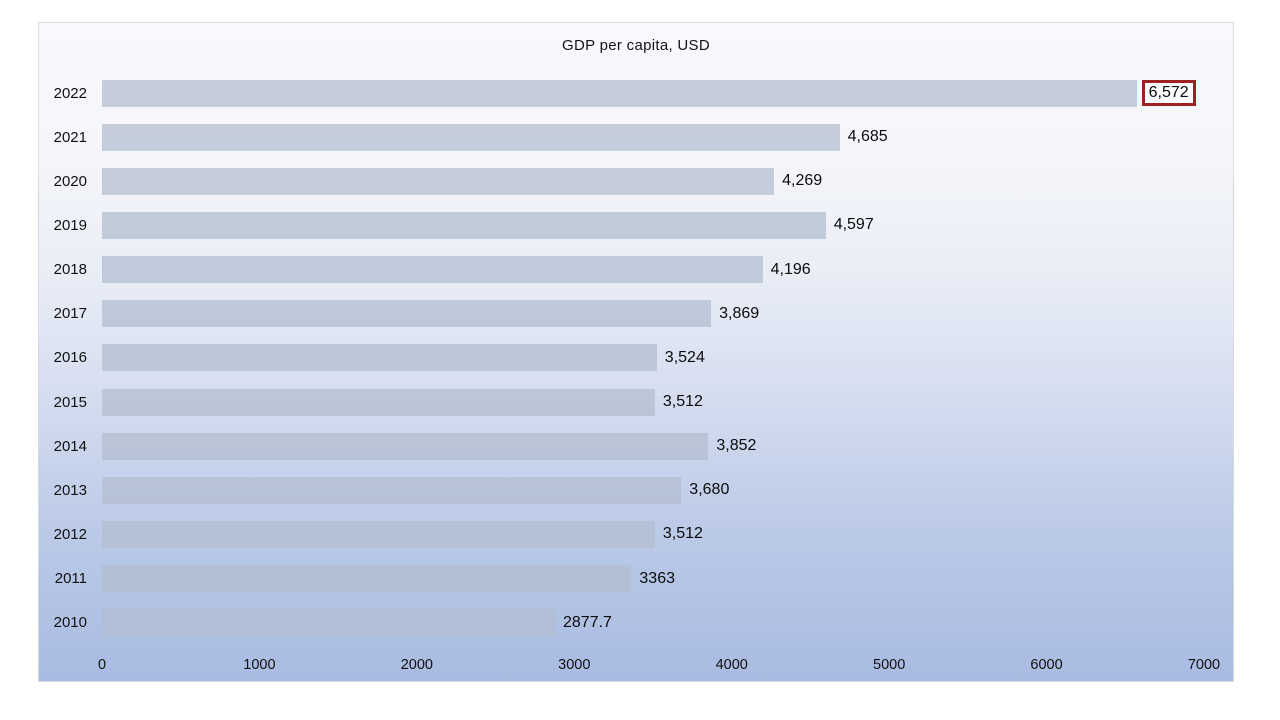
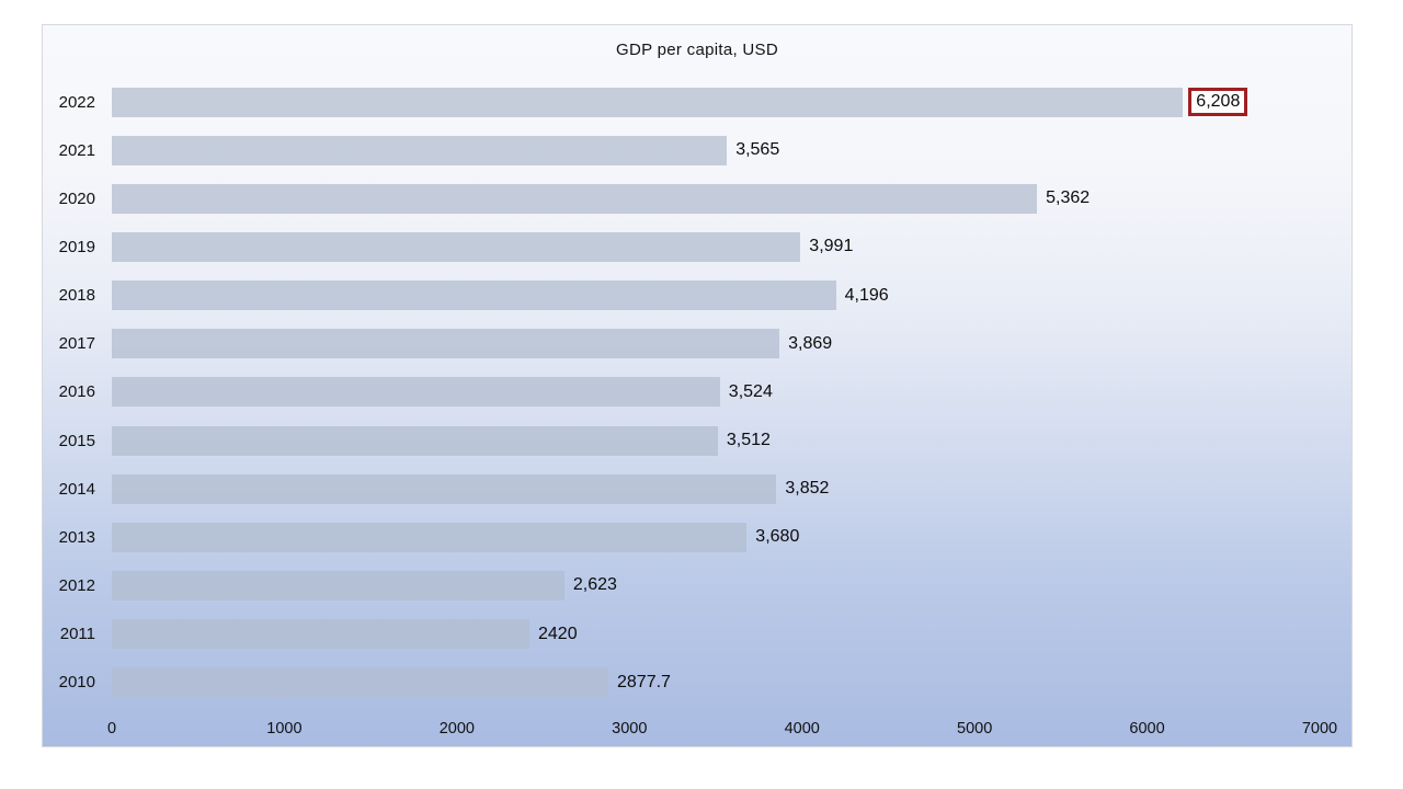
2022: 6,572 -> 6,208
2021: 4,685 -> 3,565
2020: 4,269 -> 5,362
2019: 4,597 -> 3,991
2012: 3,512 -> 2,623
2011: 3363 -> 2420
